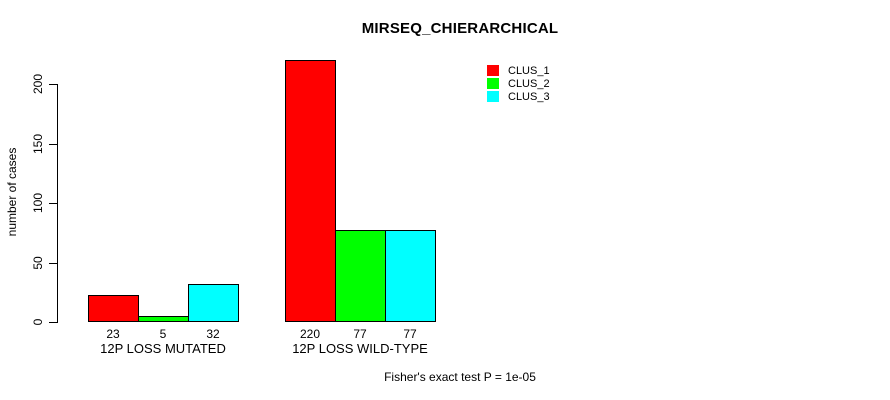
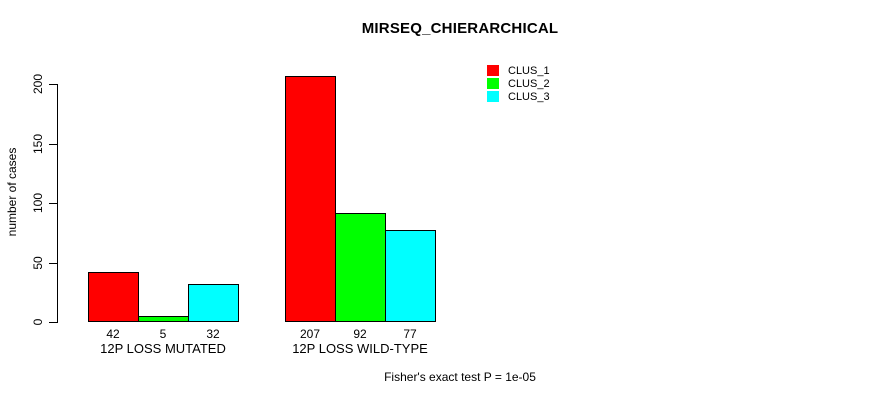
CLUS_1/12P LOSS MUTATED: 23 -> 42
CLUS_1/12P LOSS WILD-TYPE: 220 -> 207
CLUS_2/12P LOSS WILD-TYPE: 77 -> 92
